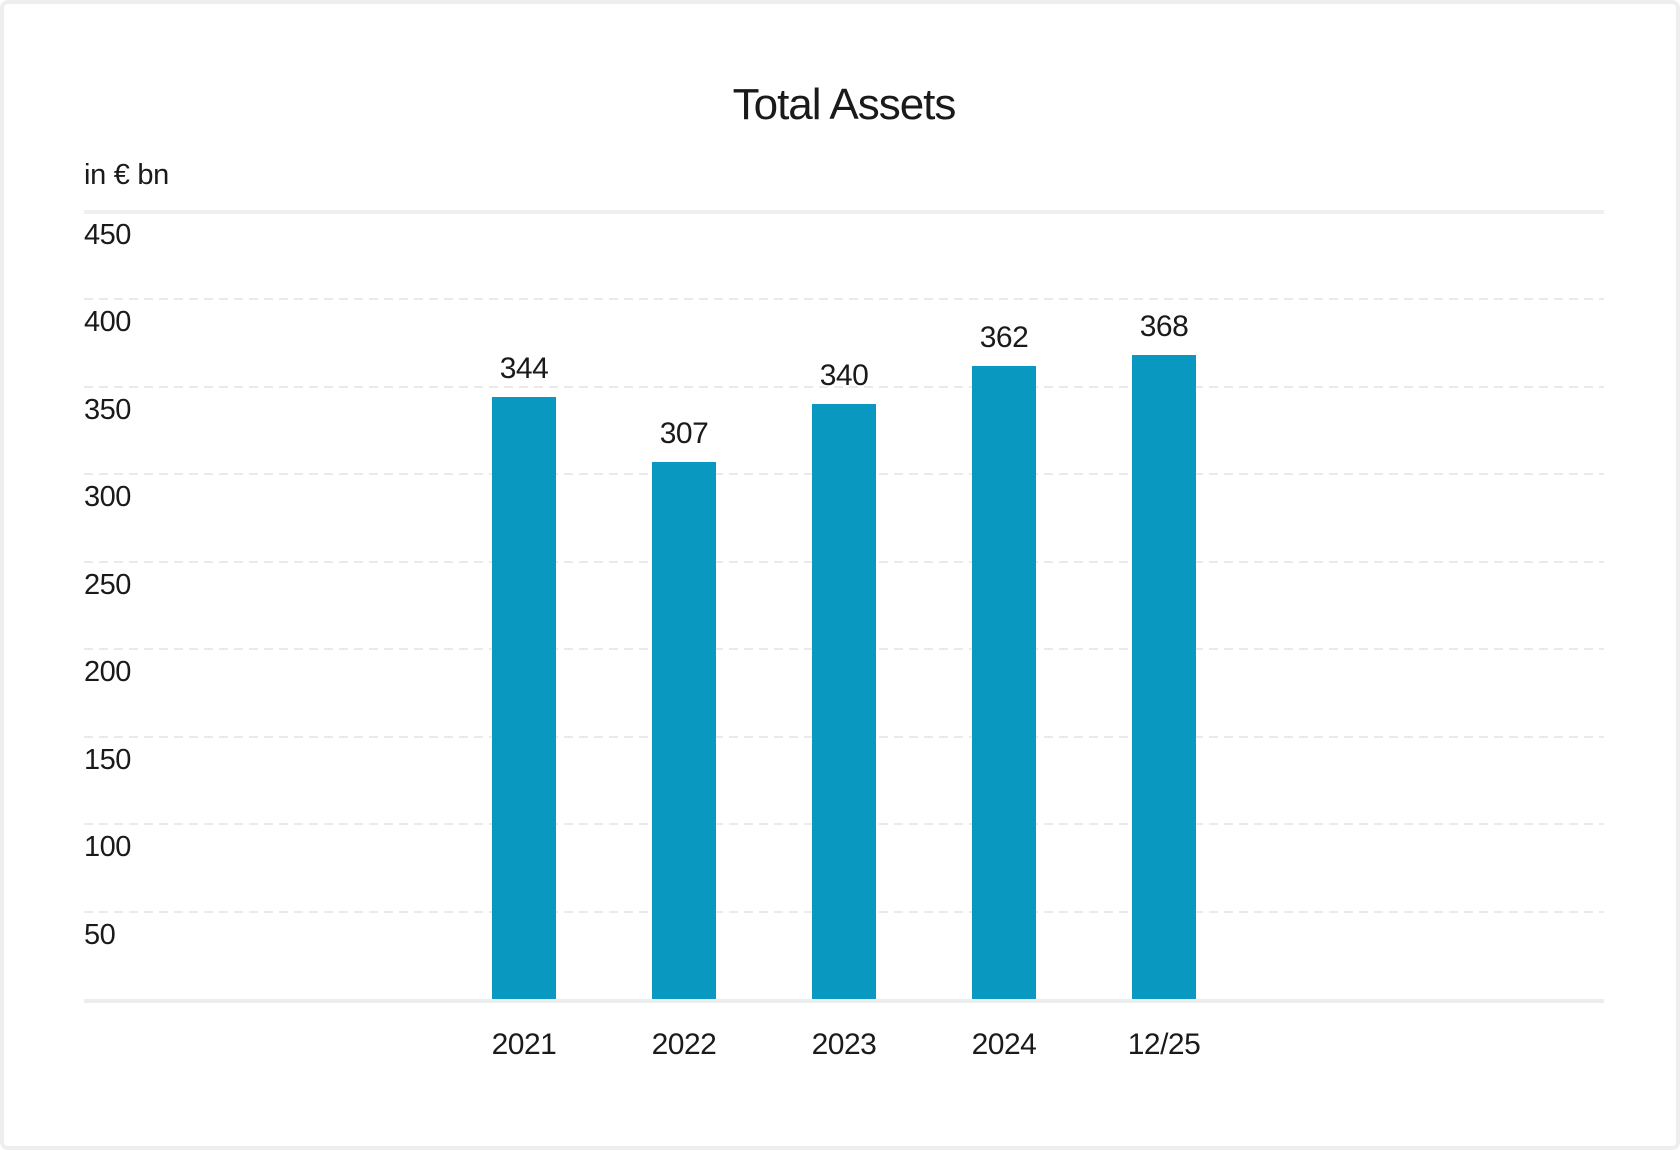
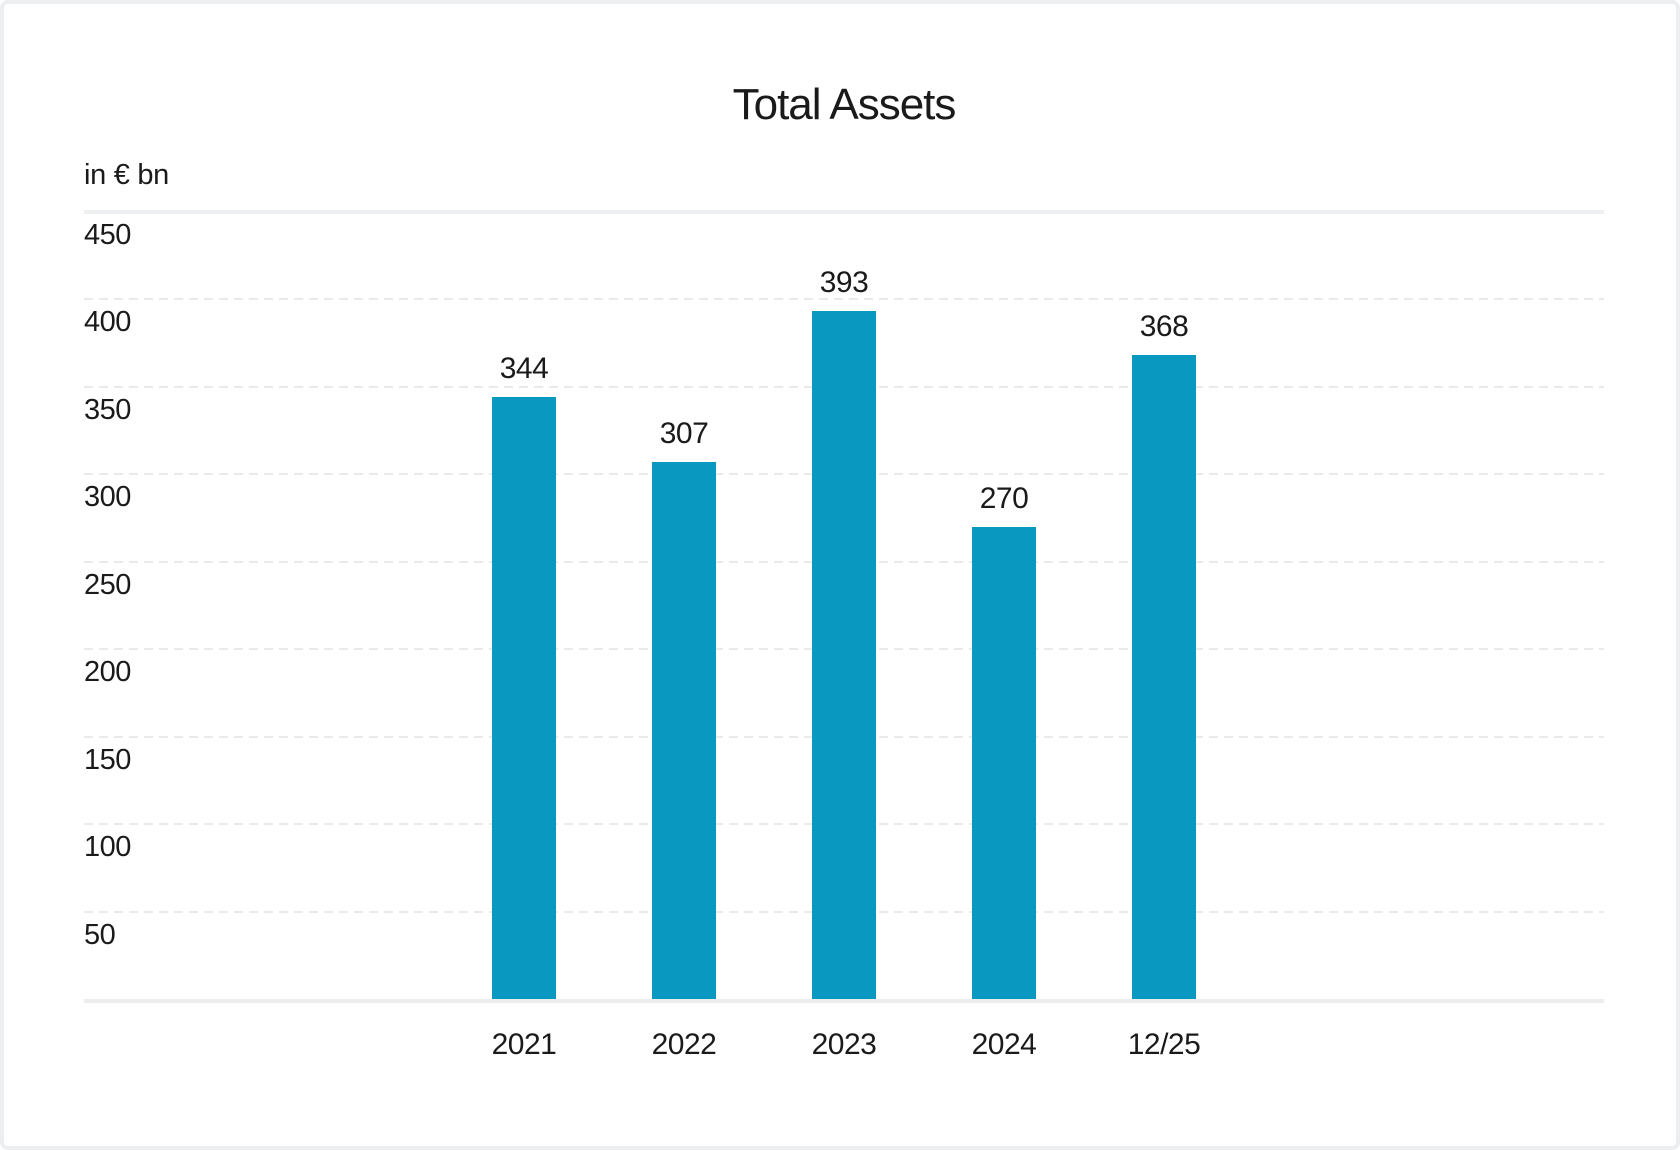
2023: 340 -> 393
2024: 362 -> 270
